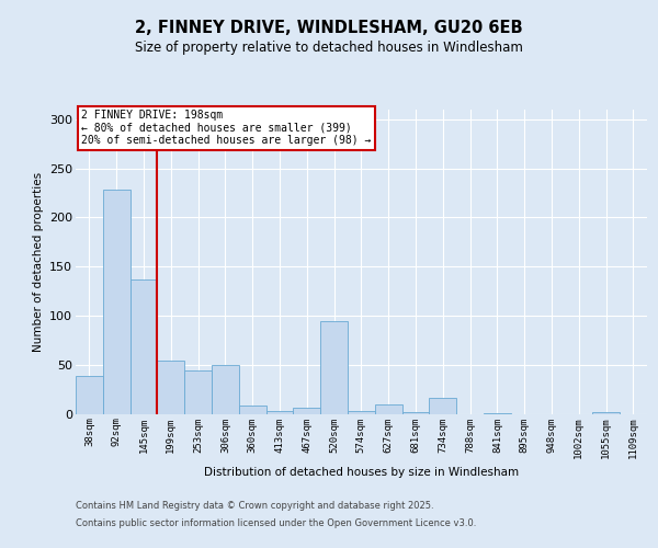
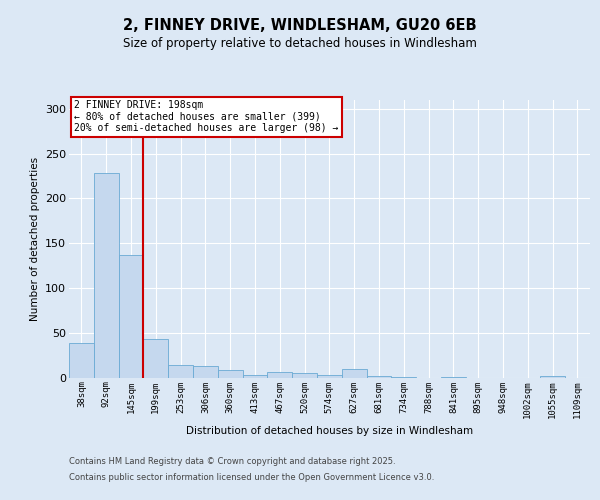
199sqm: 54 -> 43
253sqm: 44 -> 14
306sqm: 50 -> 13
520sqm: 94 -> 5
734sqm: 16 -> 1
